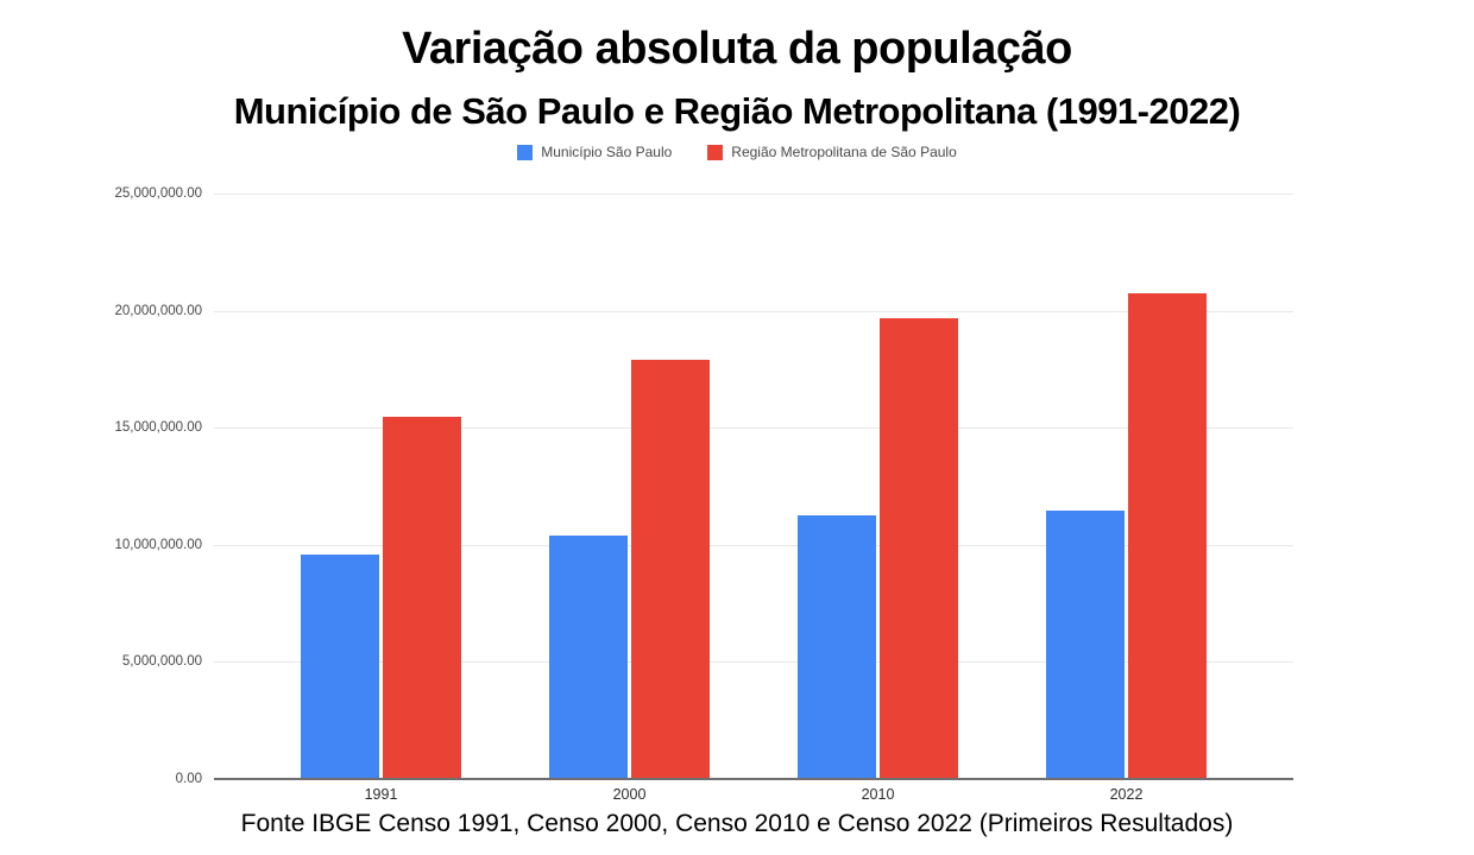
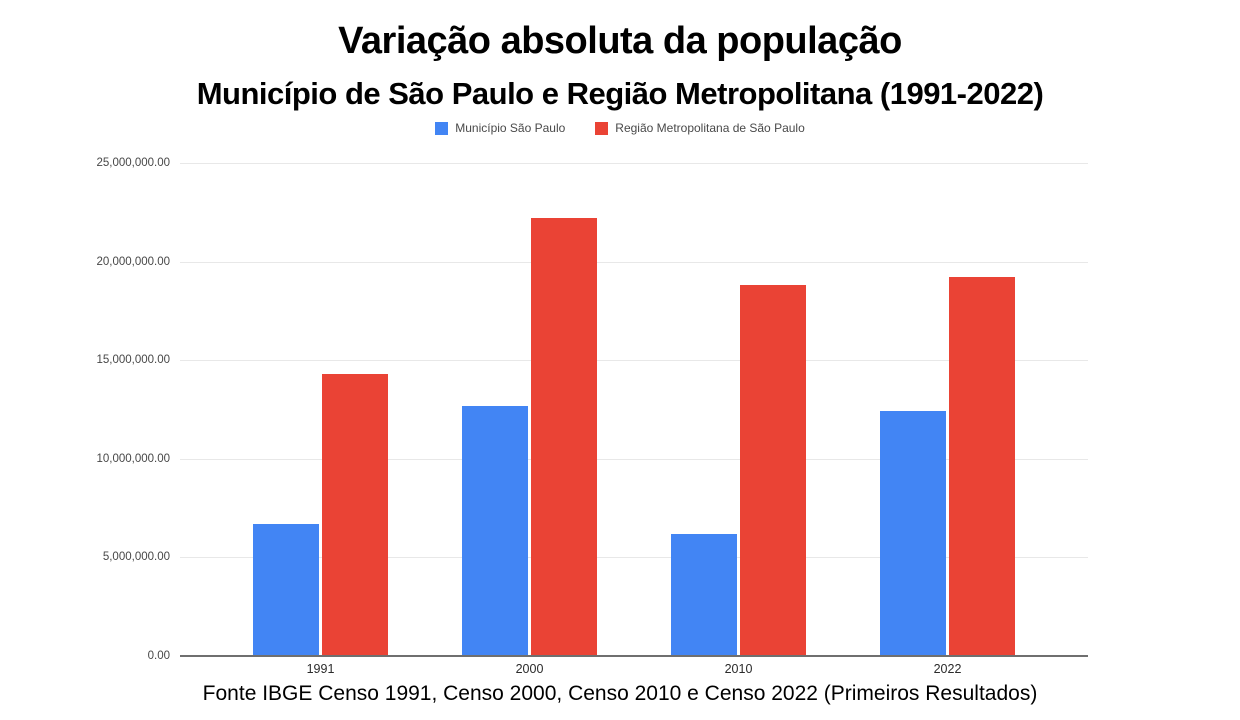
Município São Paulo/1991: 9600000 -> 6700000
Região Metropolitana de São Paulo/1991: 15400000 -> 14300000
Município São Paulo/2000: 10400000 -> 12700000
Região Metropolitana de São Paulo/2000: 17900000 -> 22200000
Município São Paulo/2010: 11200000 -> 6200000
Região Metropolitana de São Paulo/2010: 19700000 -> 18800000
Município São Paulo/2022: 11400000 -> 12400000
Região Metropolitana de São Paulo/2022: 20800000 -> 19200000
